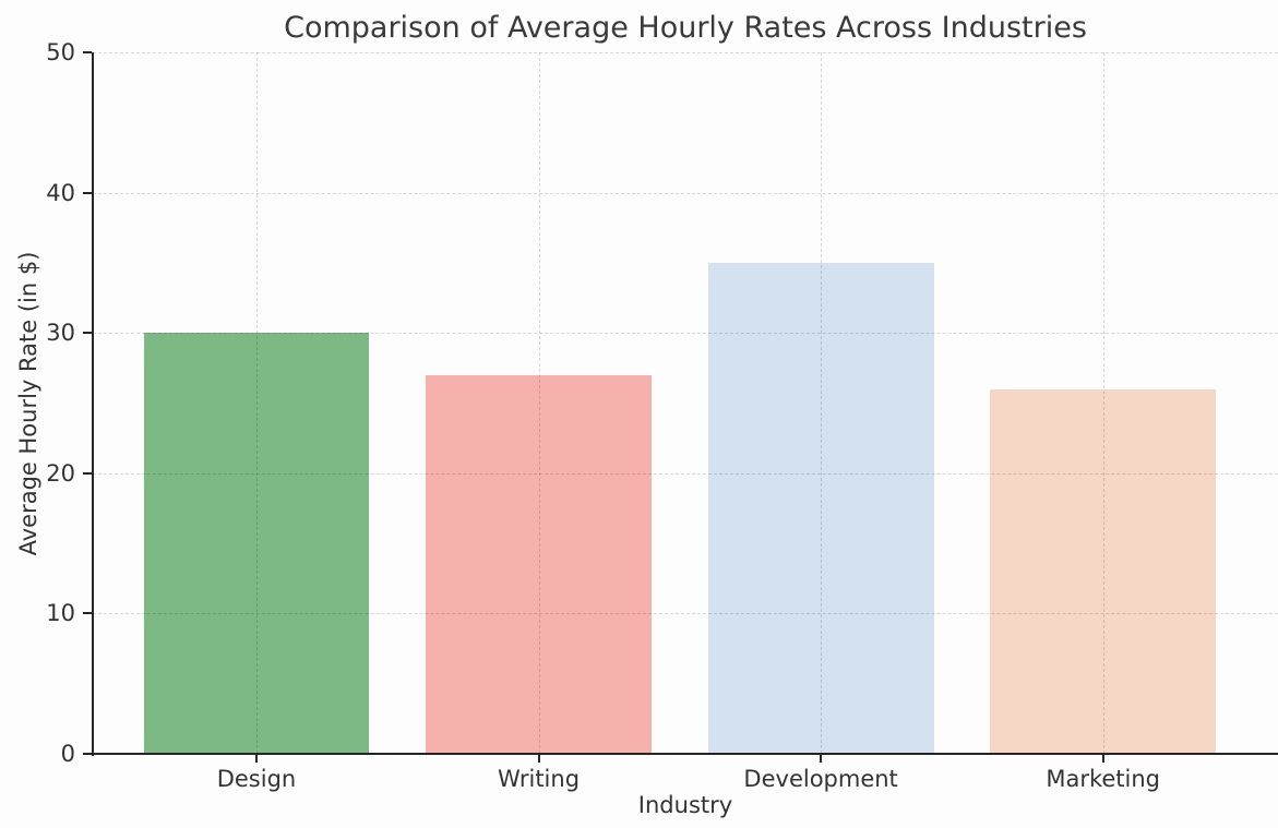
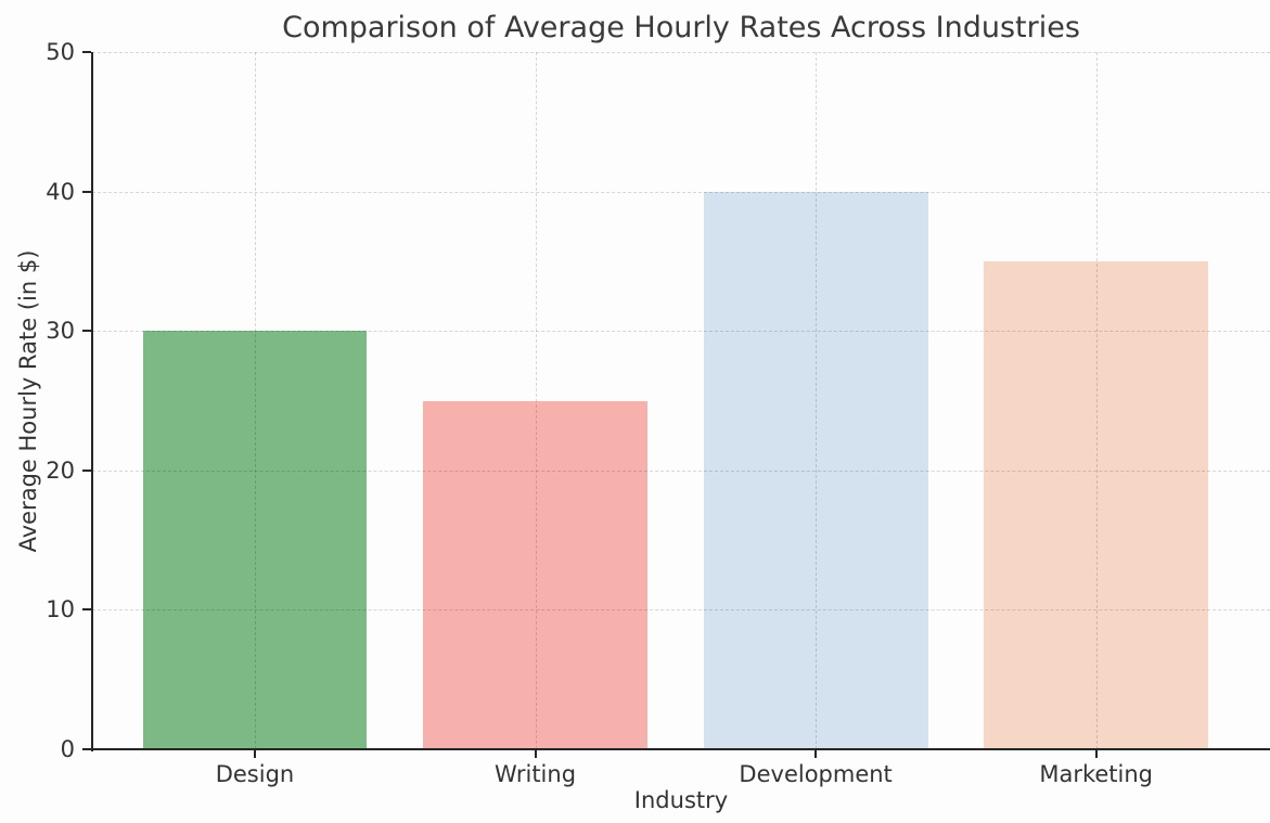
Writing: 27 -> 25
Development: 35 -> 40
Marketing: 26 -> 35
